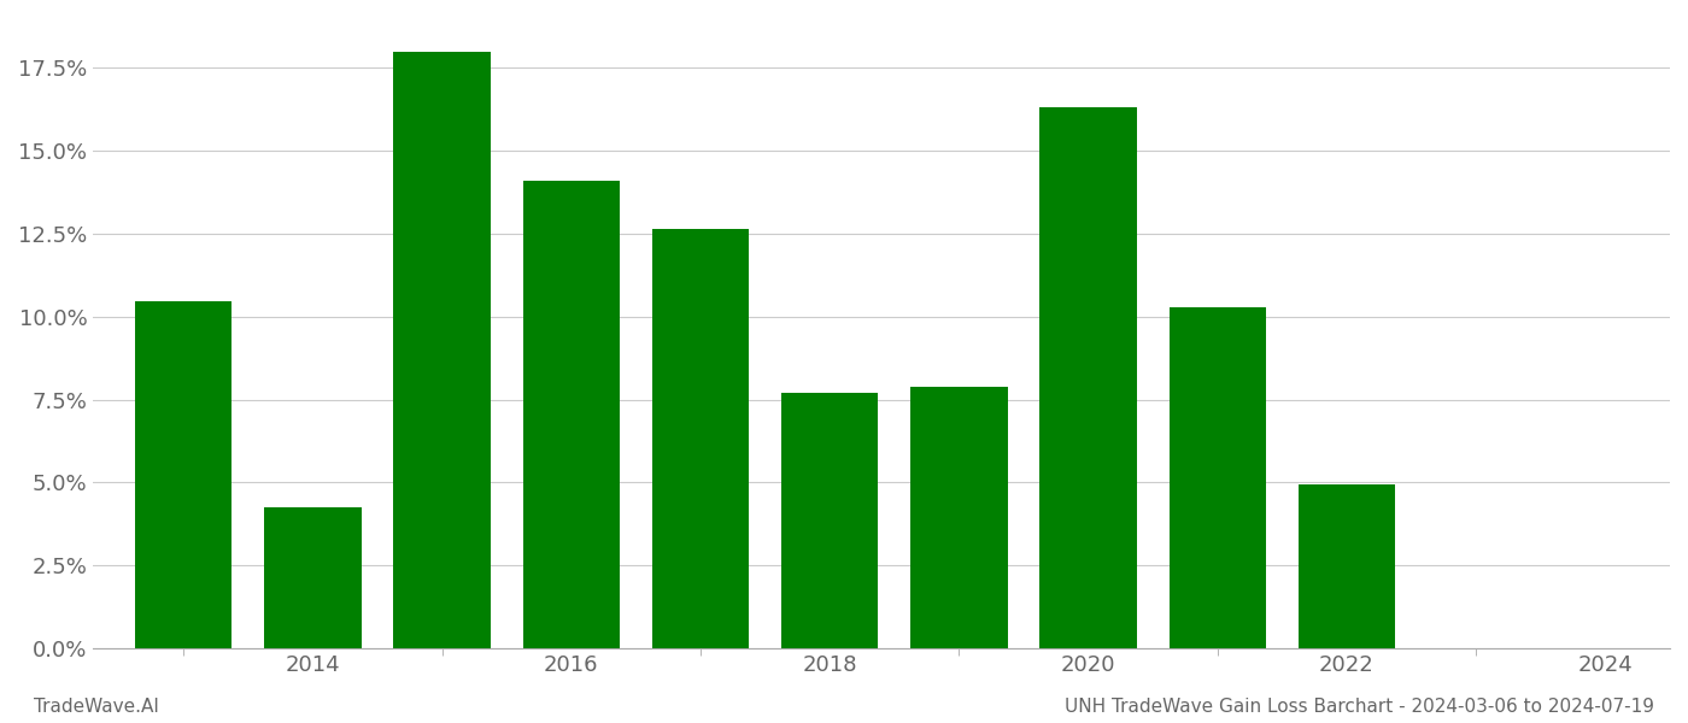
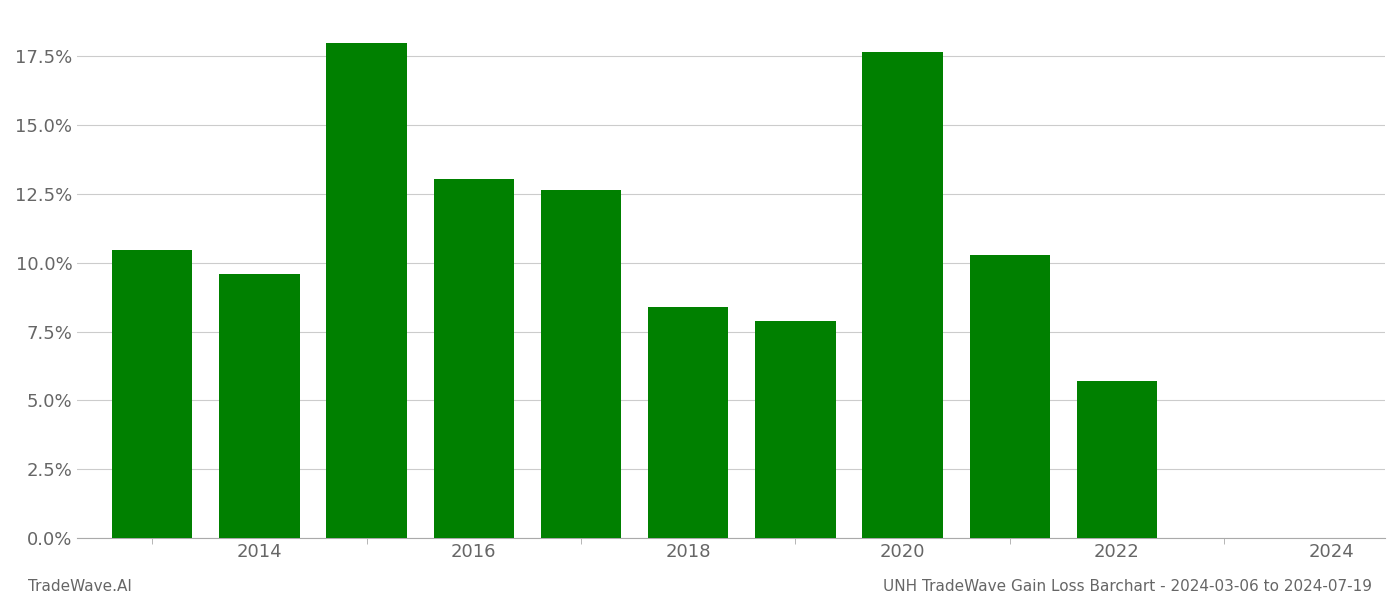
2014: 4.25% -> 9.60%
2016: 14.10% -> 13.05%
2018: 7.70% -> 8.40%
2020: 16.30% -> 17.65%
2022: 4.95% -> 5.70%
